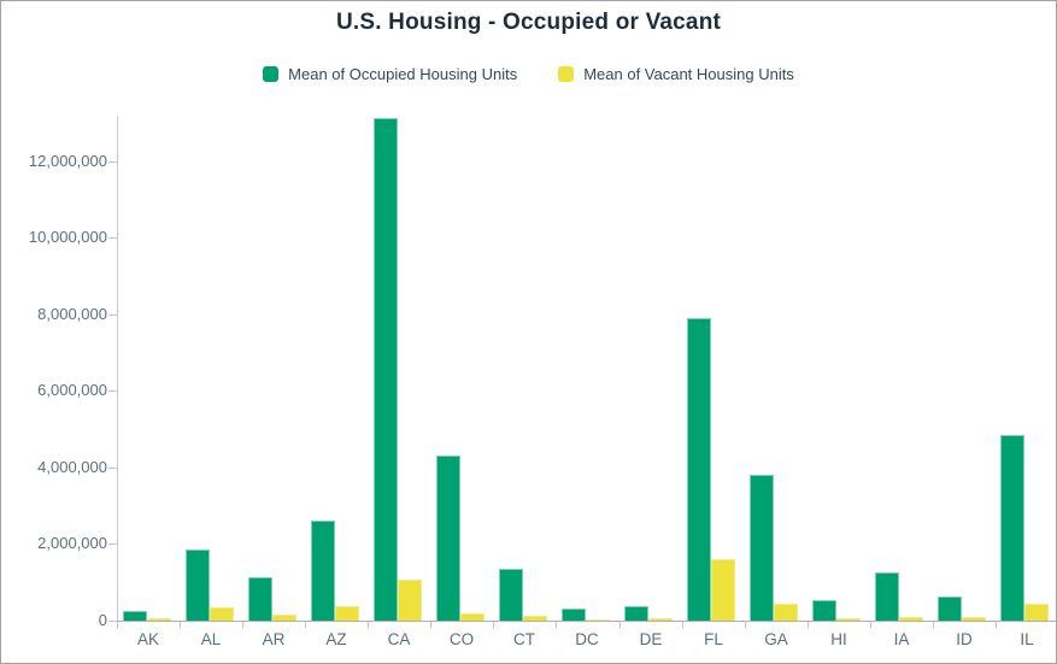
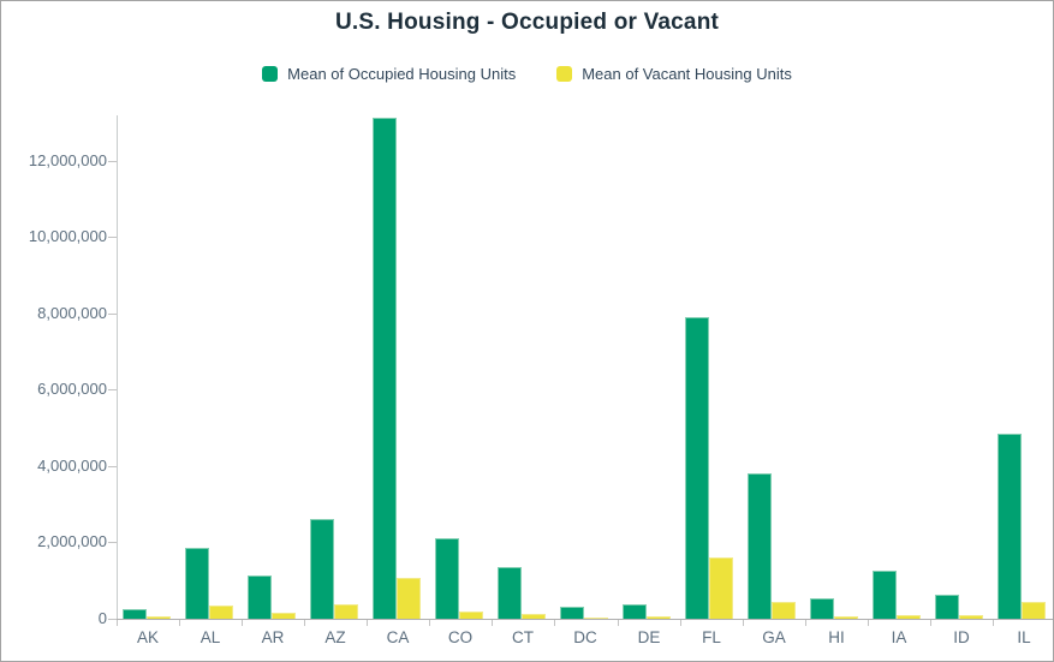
Mean of Occupied Housing Units/CO: 4300000 -> 2100000
